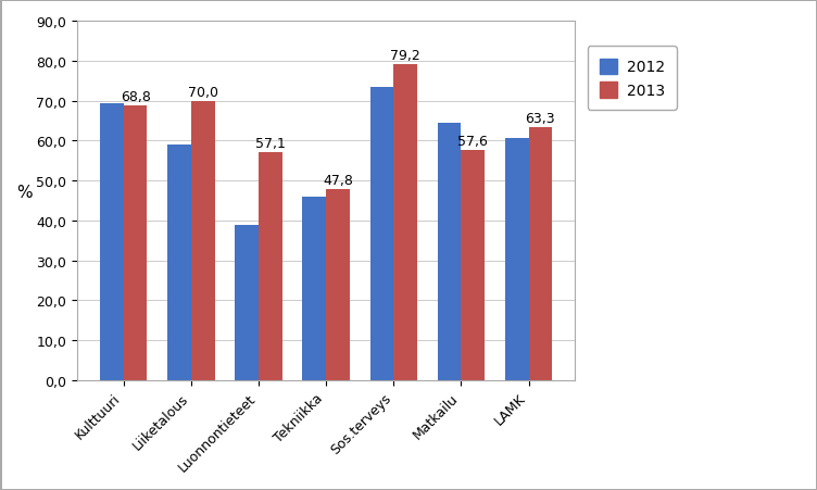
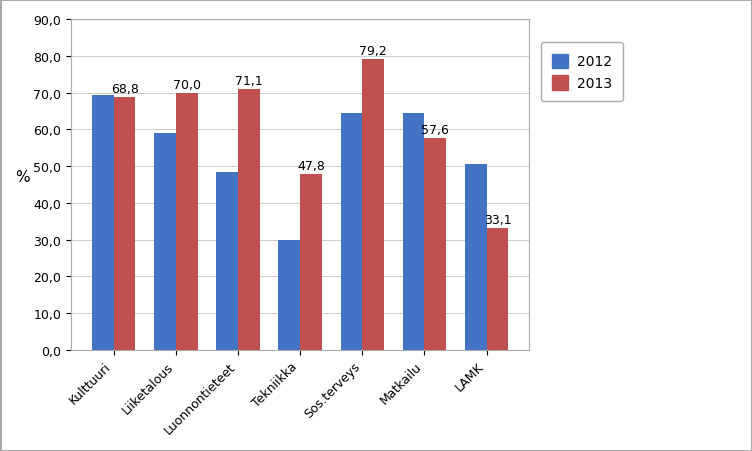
2012/Luonnontieteet: 39,0 -> 48,5
2013/Luonnontieteet: 57,1 -> 71,1
2012/Tekniikka: 46,0 -> 30,0
2012/Sos.terveys: 73,5 -> 64,5
2012/LAMK: 60,5 -> 50,5
2013/LAMK: 63,3 -> 33,1
